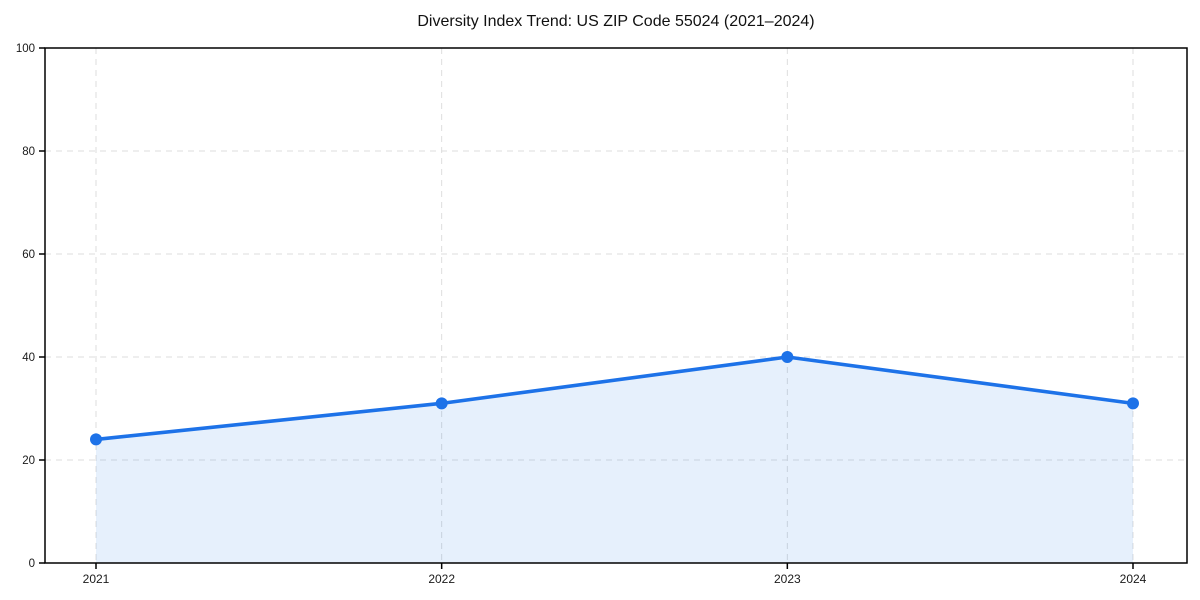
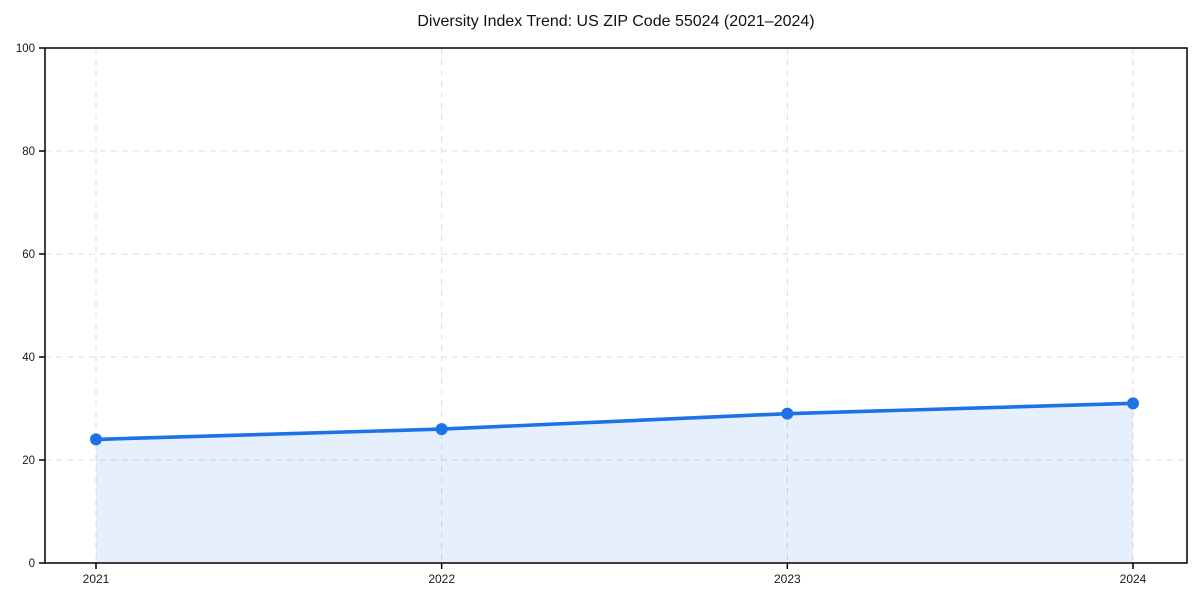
2022: 31 -> 26
2023: 40 -> 29
